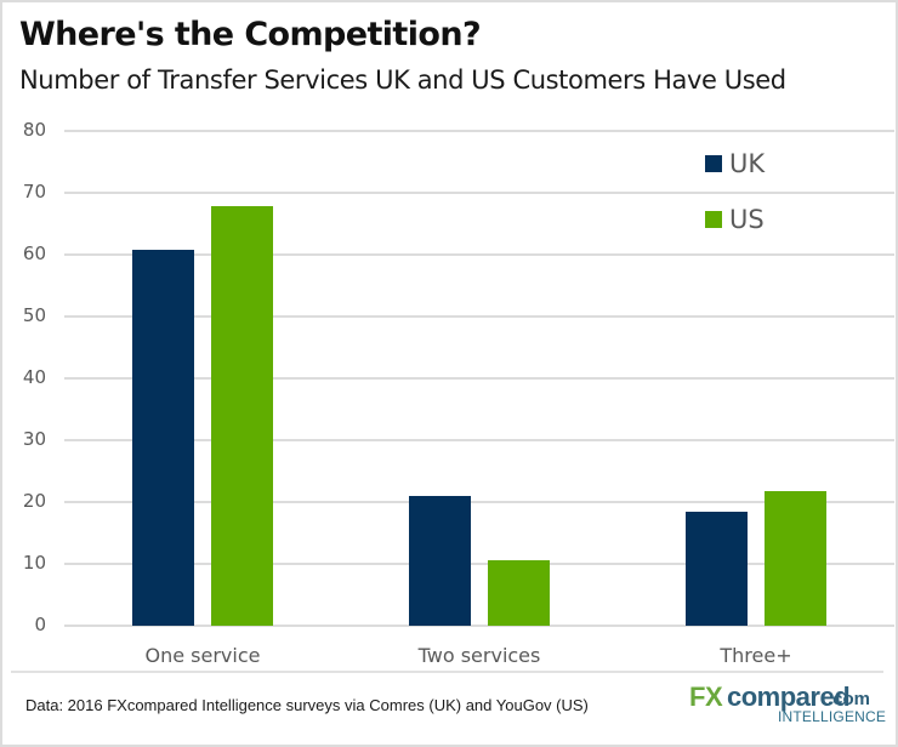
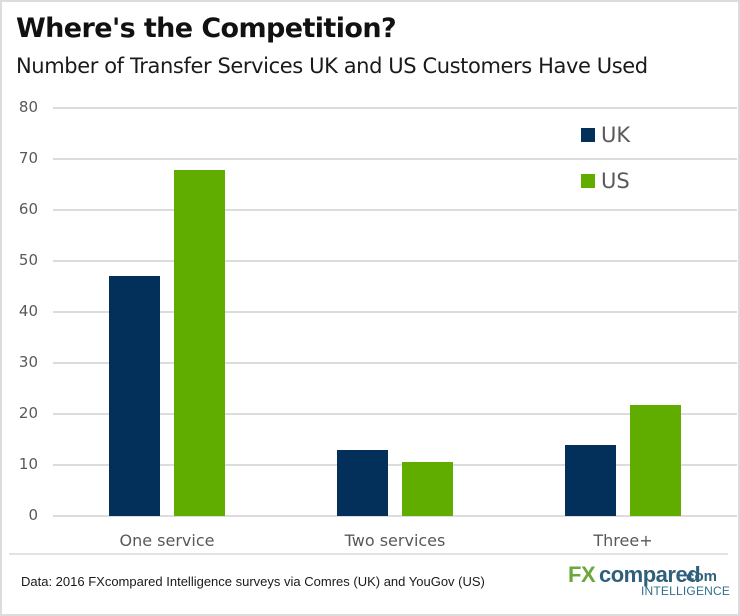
UK/One service: 61 -> 47
UK/Two services: 21 -> 13
UK/Three+: 18 -> 14
